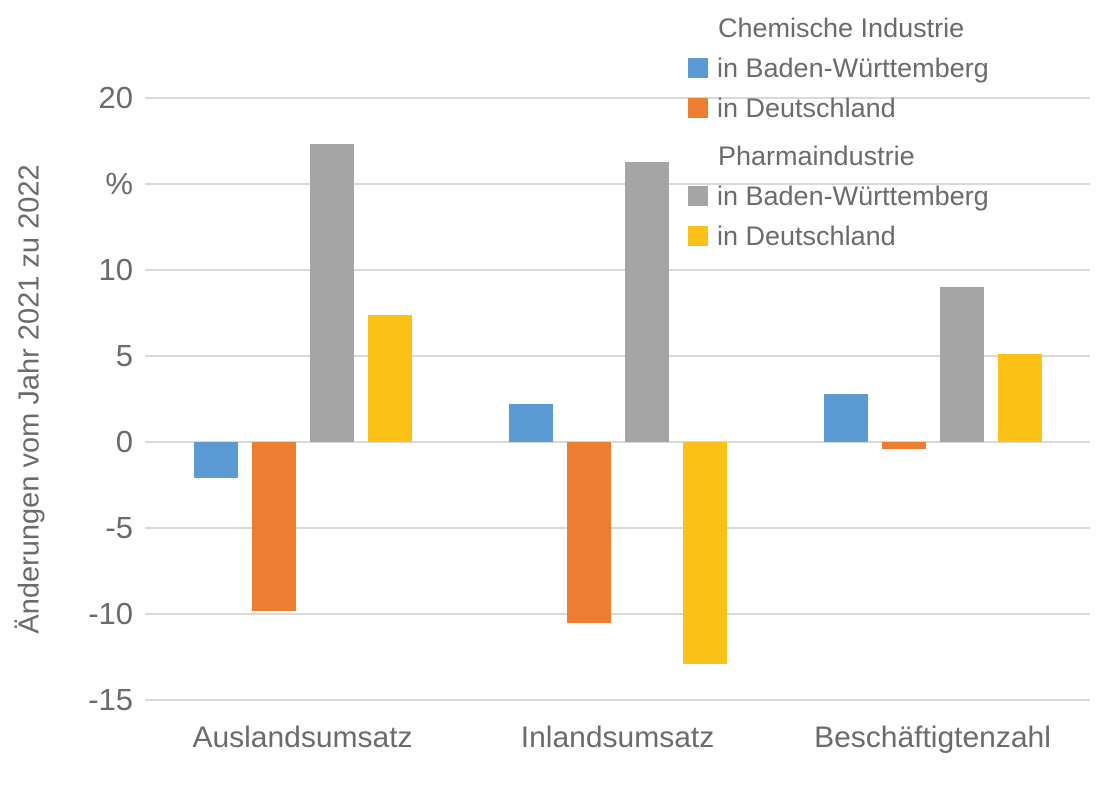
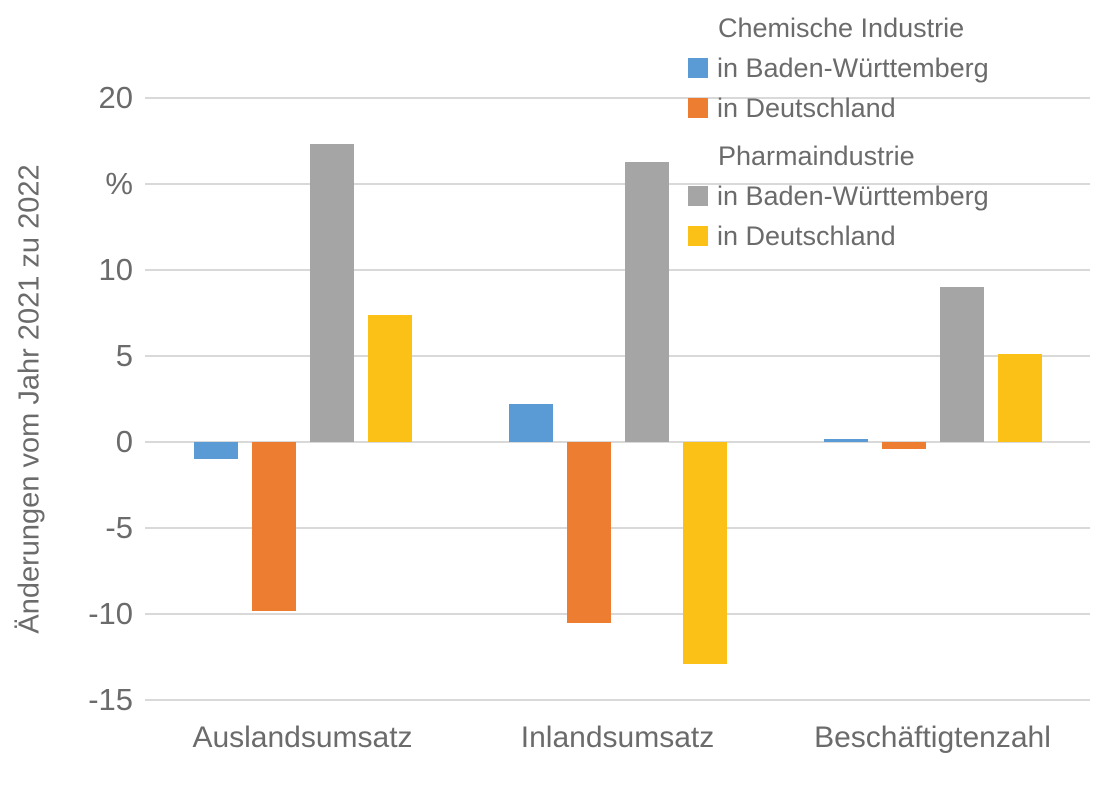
Chemische Industrie in Baden-Württemberg/Auslandsumsatz: -2.1 -> -1.0
Chemische Industrie in Baden-Württemberg/Beschäftigtenzahl: 2.8 -> 0.2
